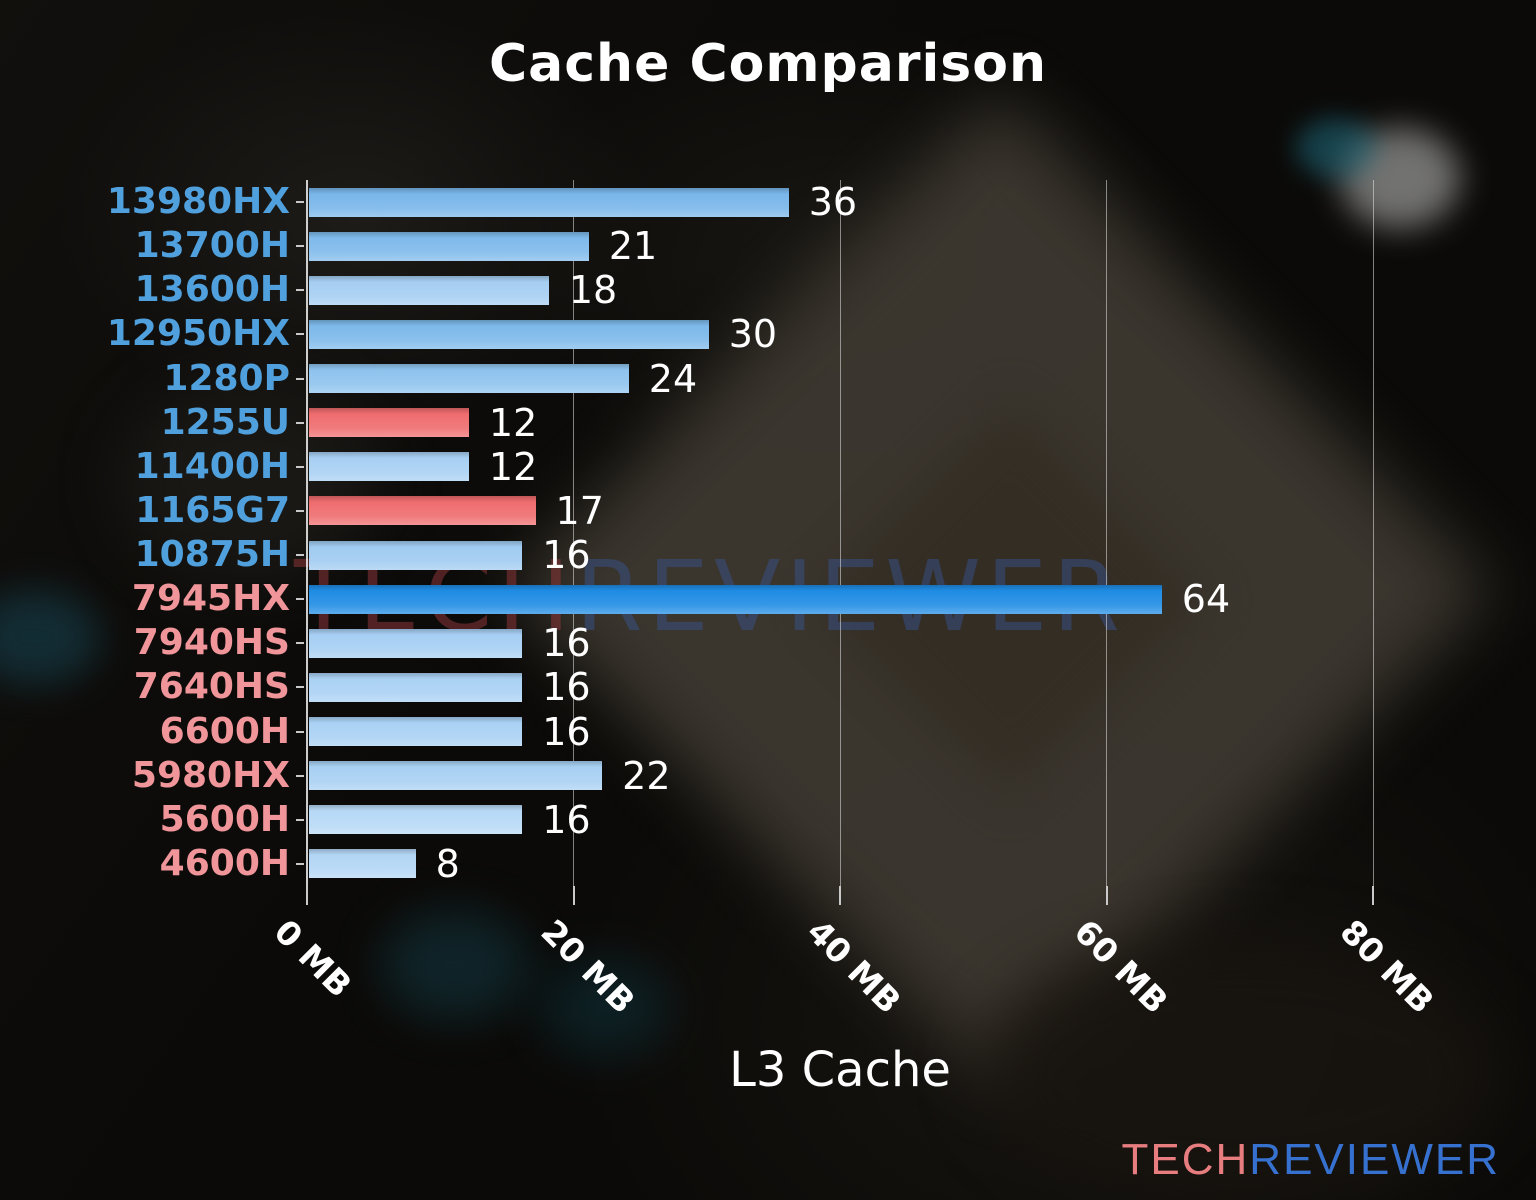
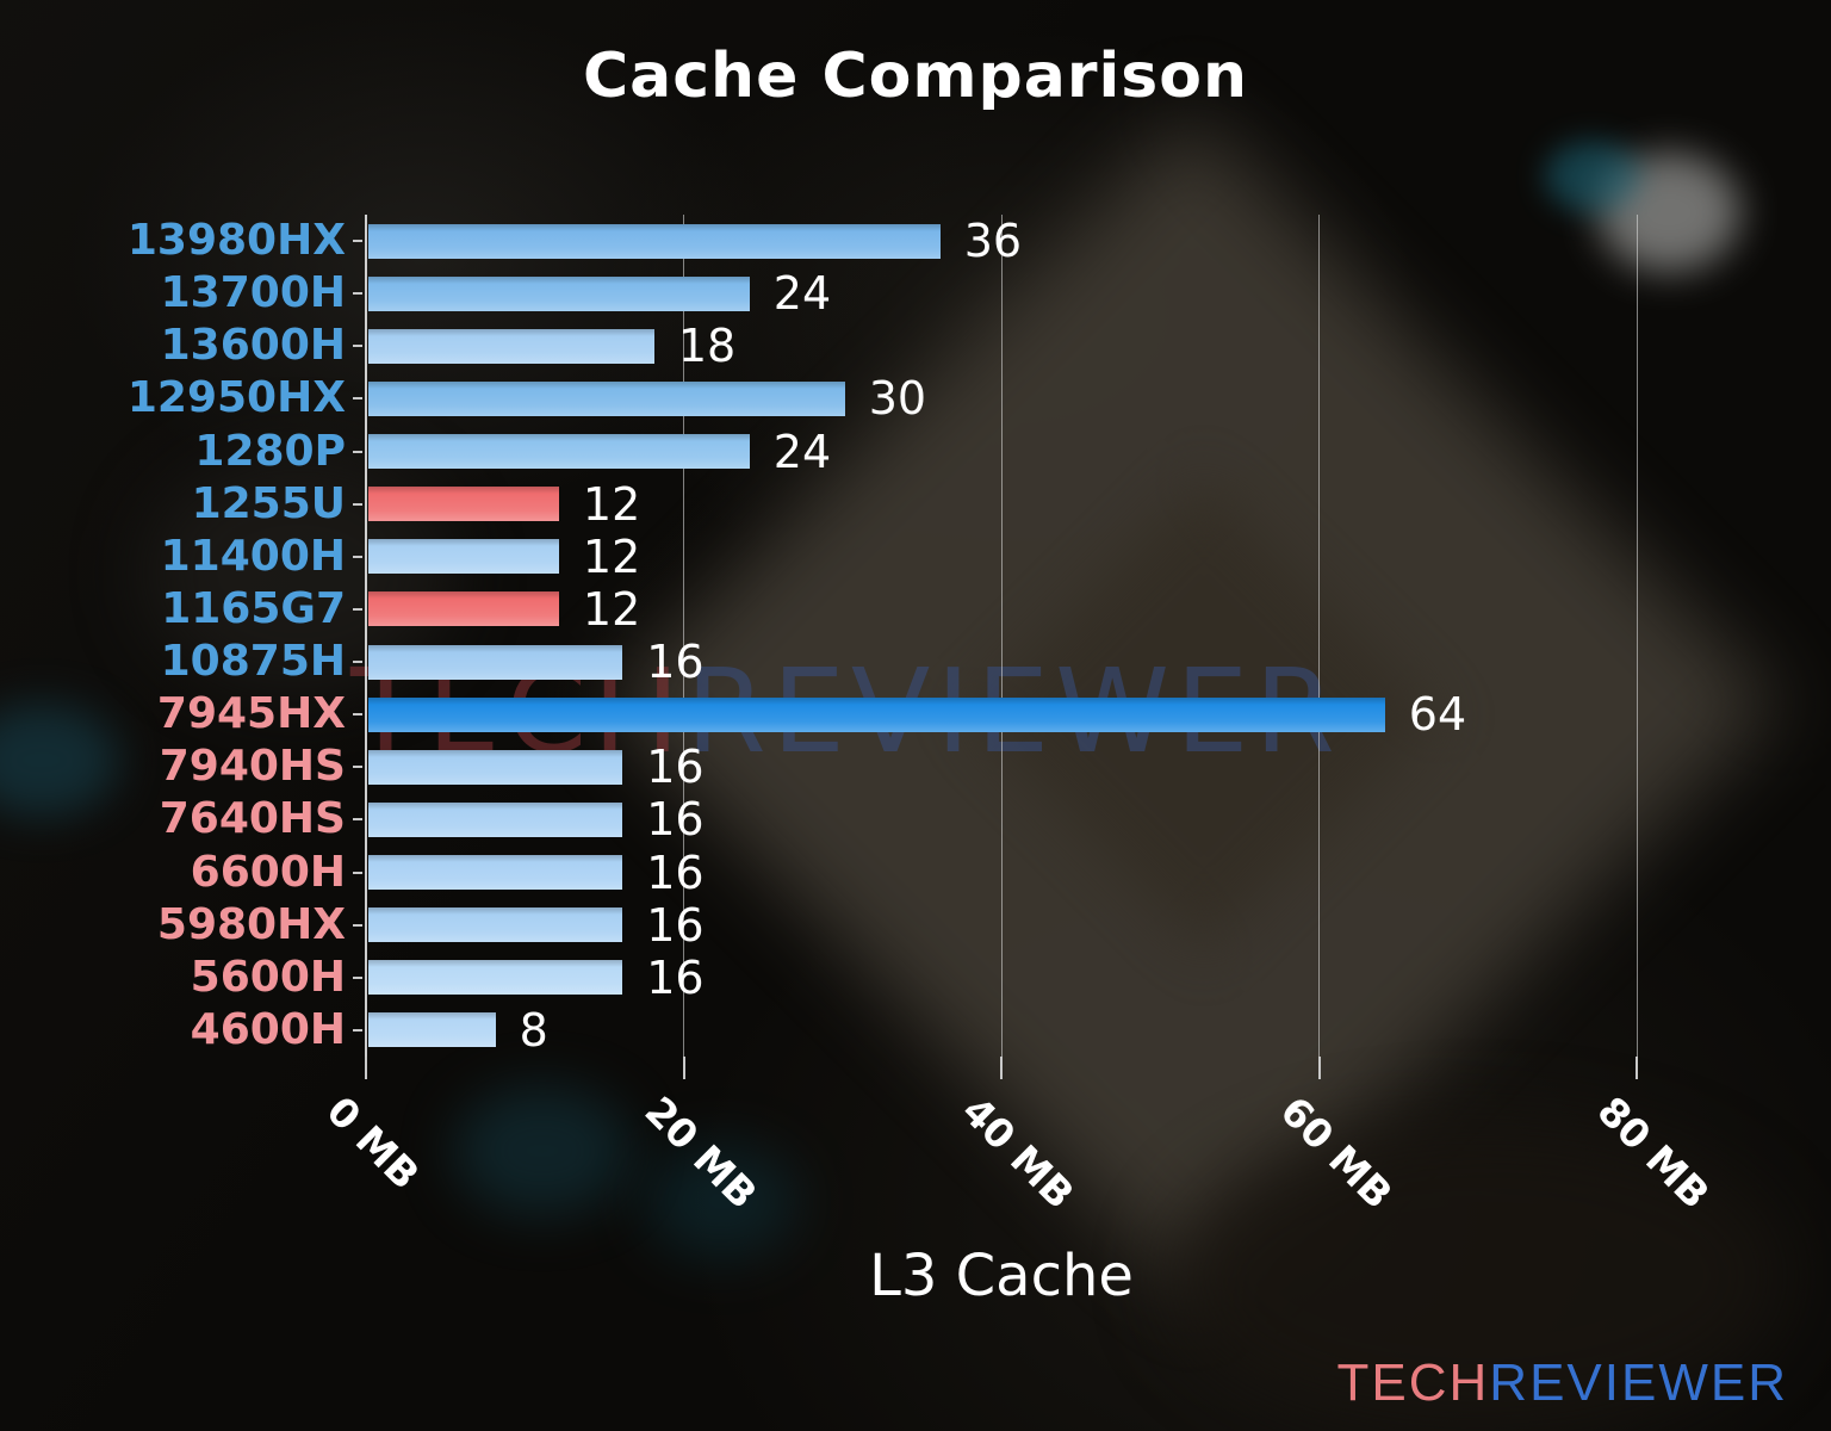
13700H: 21 -> 24
1165G7: 17 -> 12
5980HX: 22 -> 16
